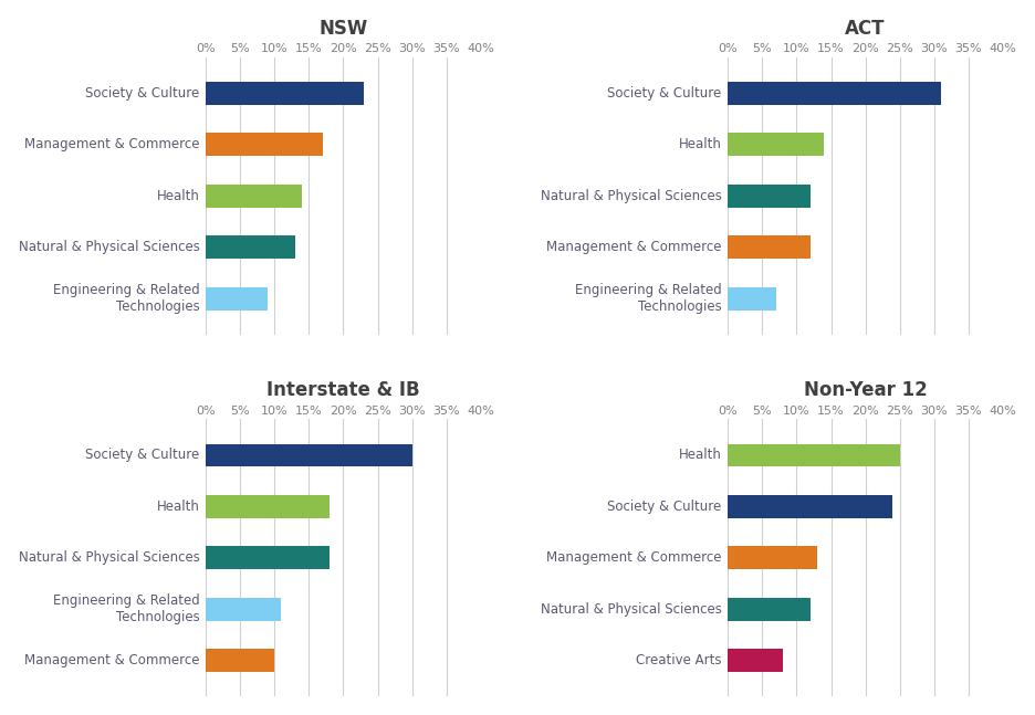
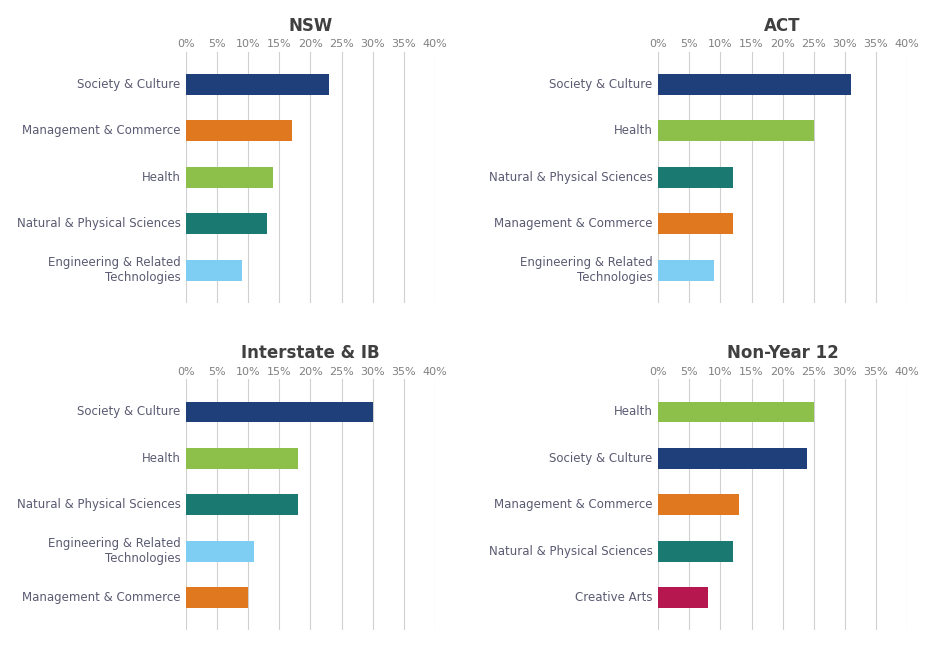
ACT/Health: 14% -> 25%
ACT/Engineering & Related Technologies: 7% -> 9%
